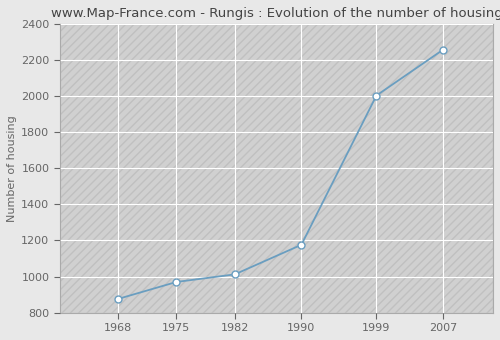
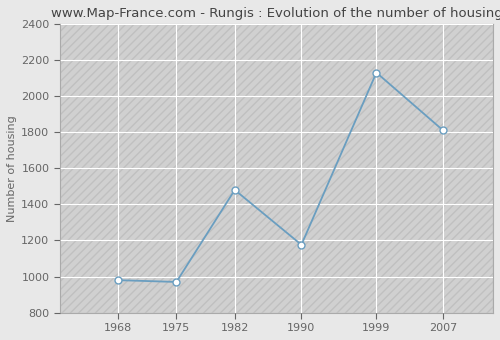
1968: 880 -> 980
1982: 1010 -> 1480
1999: 2000 -> 2130
2007: 2260 -> 1810
